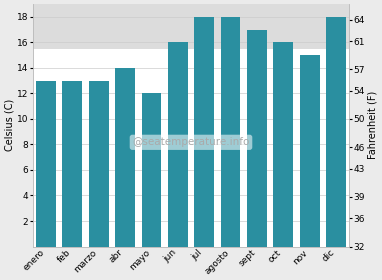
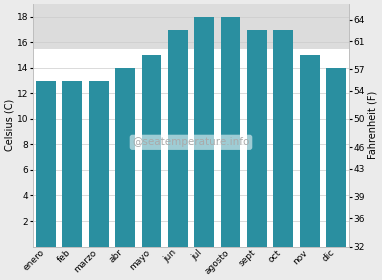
mayo: 12 -> 15
jun: 16 -> 17
oct: 16 -> 17
dic: 18 -> 14
